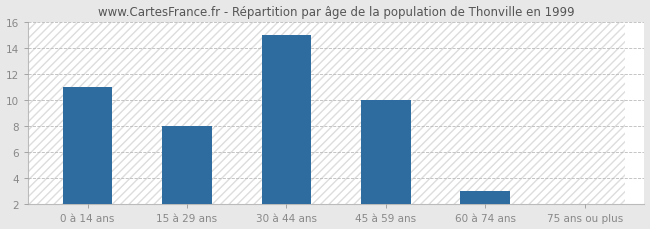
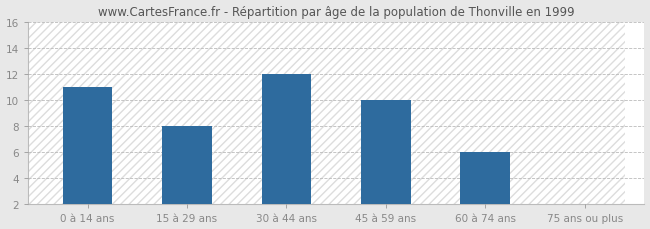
30 à 44 ans: 15 -> 12
60 à 74 ans: 3 -> 6
